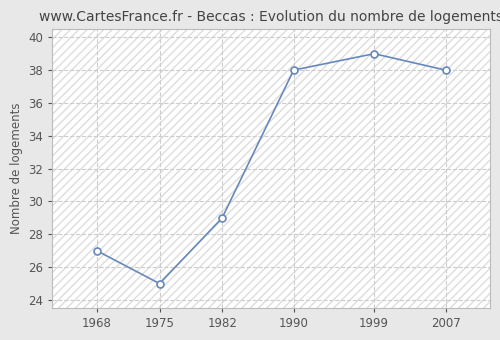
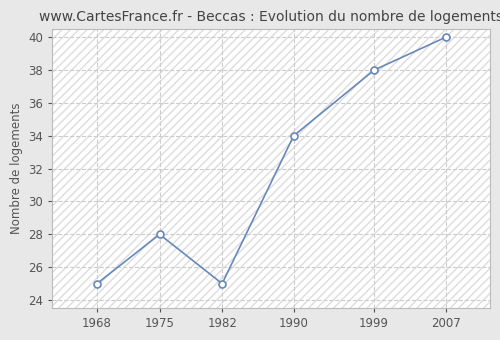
1968: 27 -> 25
1975: 25 -> 28
1982: 29 -> 25
1990: 38 -> 34
1999: 39 -> 38
2007: 38 -> 40
